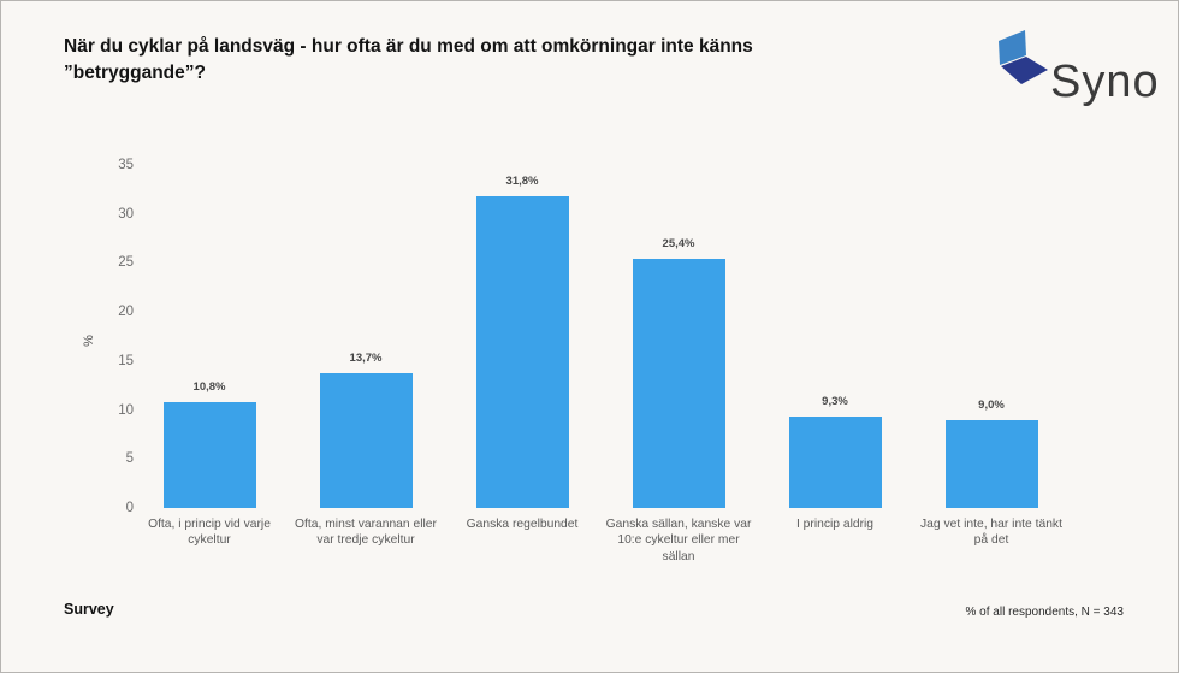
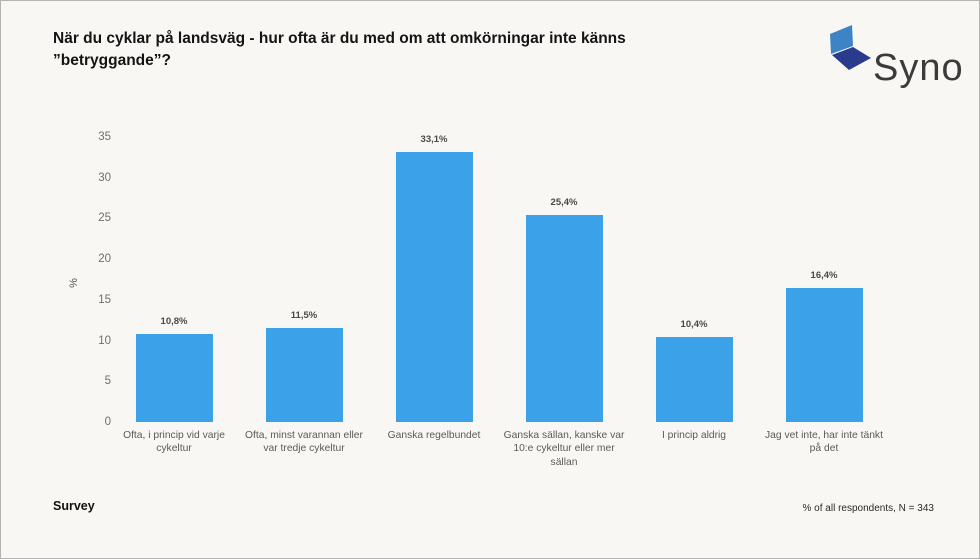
Ofta, minst varannan eller var tredje cykeltur: 13,7% -> 11,5%
Ganska regelbundet: 31,8% -> 33,1%
I princip aldrig: 9,3% -> 10,4%
Jag vet inte, har inte tänkt på det: 9,0% -> 16,4%
